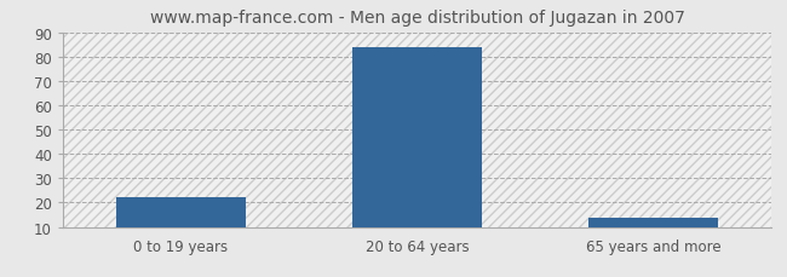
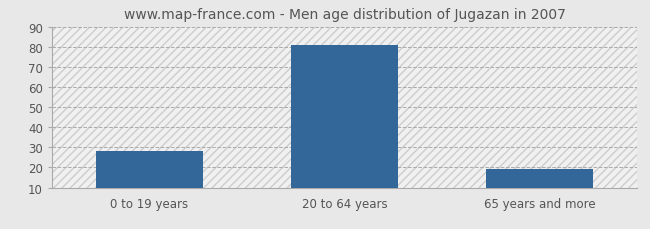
0 to 19 years: 22 -> 28
20 to 64 years: 84 -> 81
65 years and more: 14 -> 19
